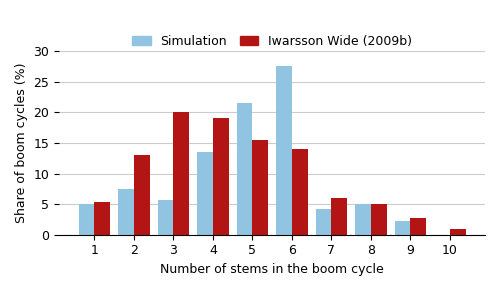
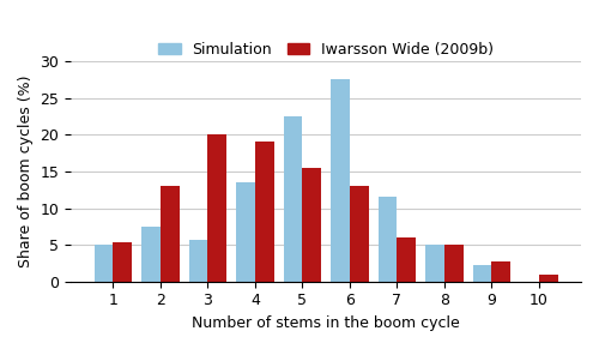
Simulation/5: 21.6 -> 22.5
Iwarsson Wide (2009b)/6: 14.0 -> 13.0
Simulation/7: 4.2 -> 11.5
